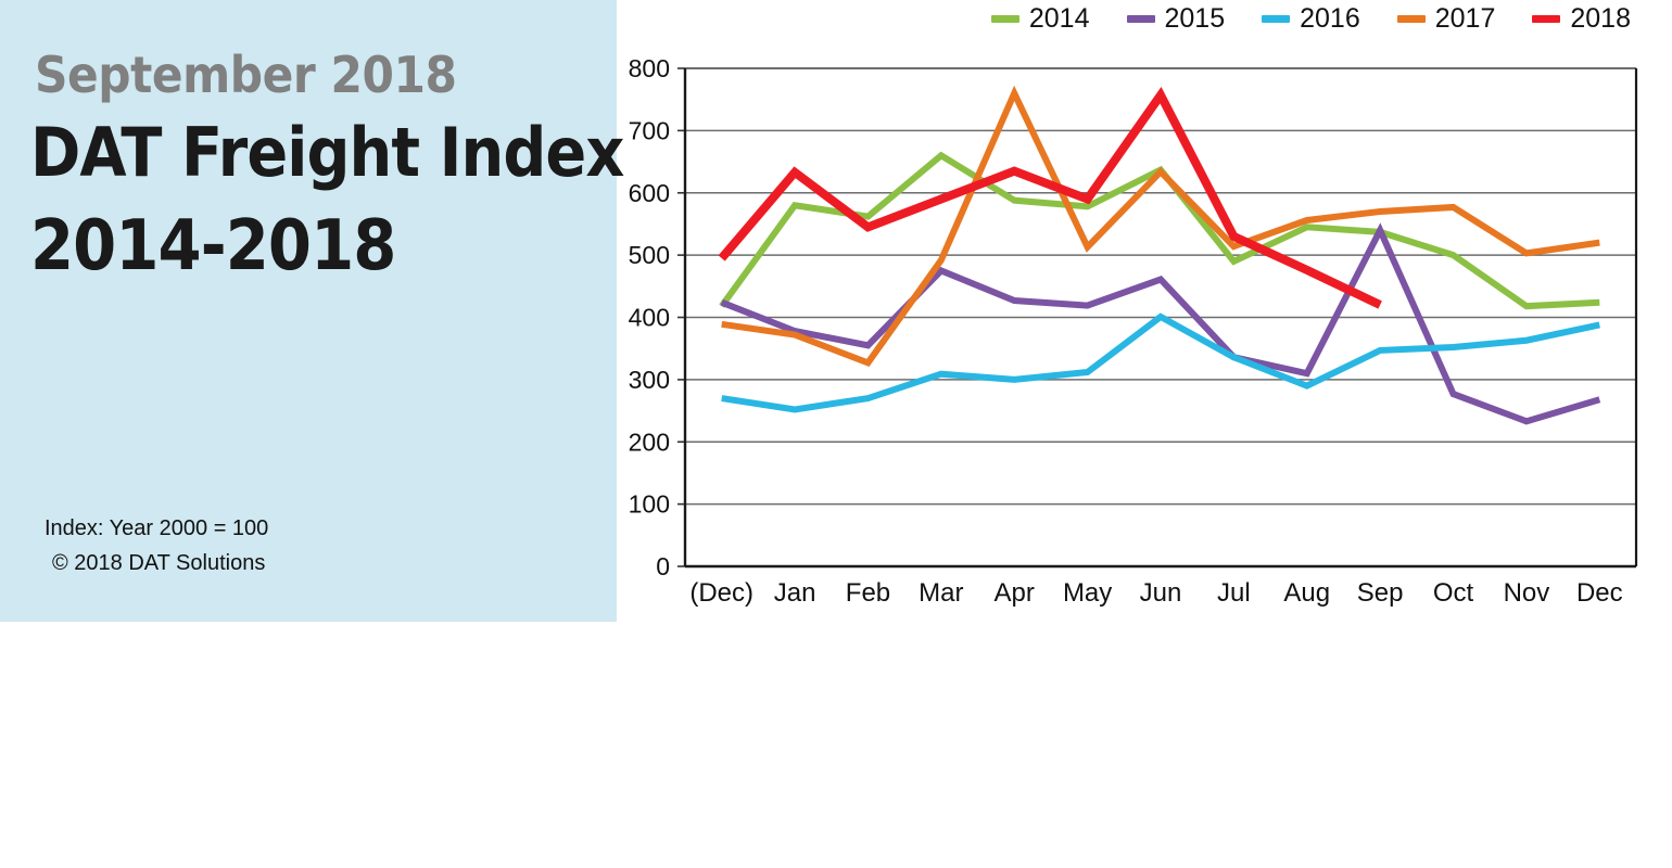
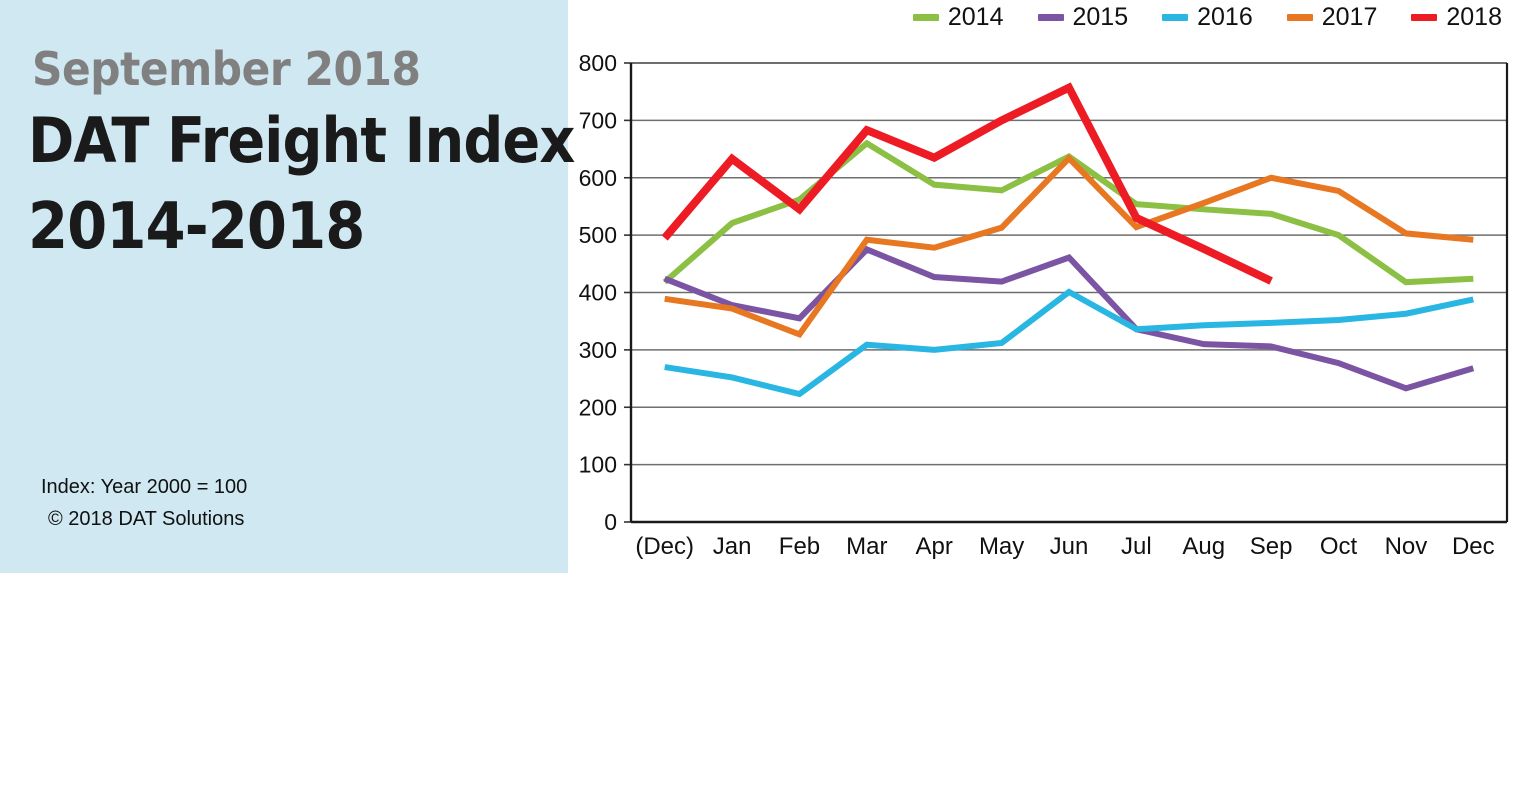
2014/Jan: 580 -> 520
2016/Feb: 270 -> 220
2018/Mar: 590 -> 680
2017/Apr: 760 -> 480
2018/May: 590 -> 700
2014/Jul: 490 -> 550
2016/Aug: 290 -> 340
2015/Sep: 540 -> 310
2017/Sep: 570 -> 600
2017/Dec: 520 -> 490
